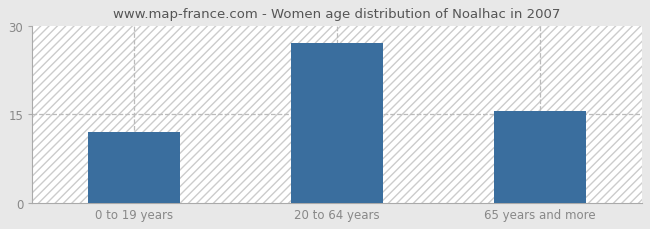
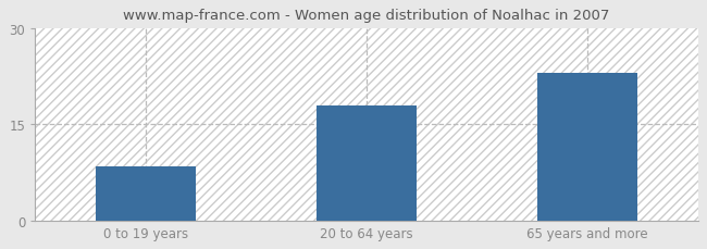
0 to 19 years: 12.0 -> 8.4
20 to 64 years: 27.0 -> 18.0
65 years and more: 15.5 -> 23.0
